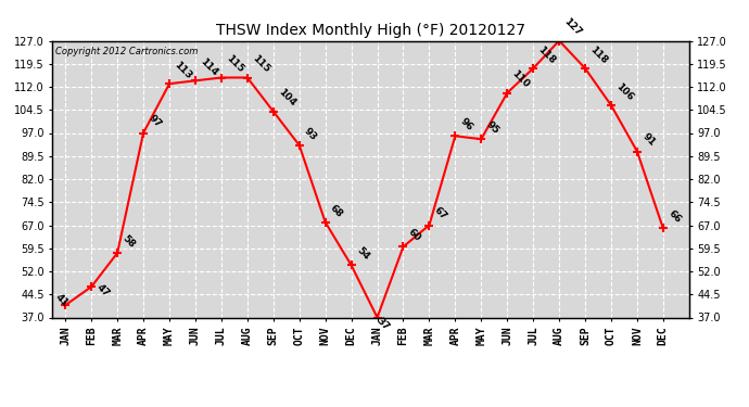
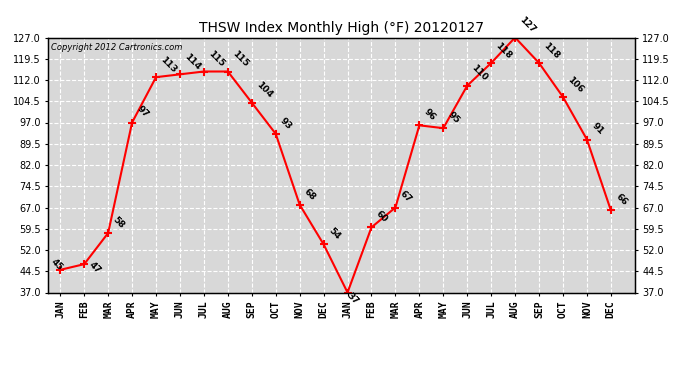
JAN: 41 -> 45
